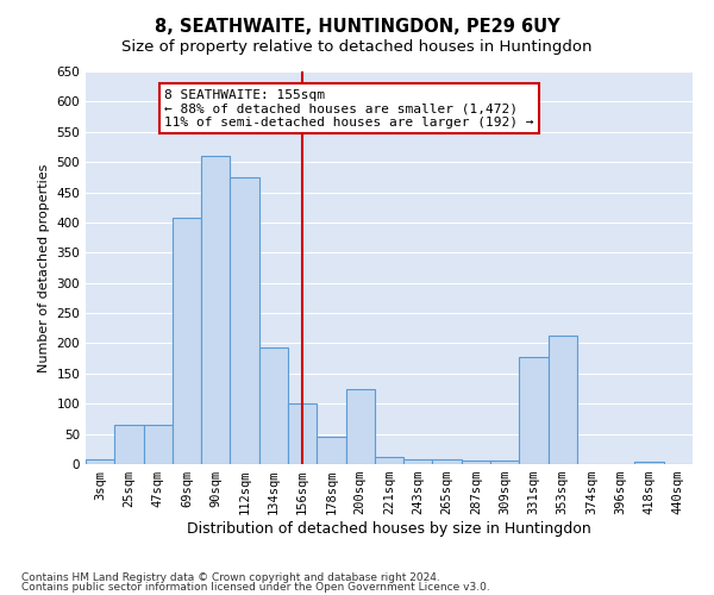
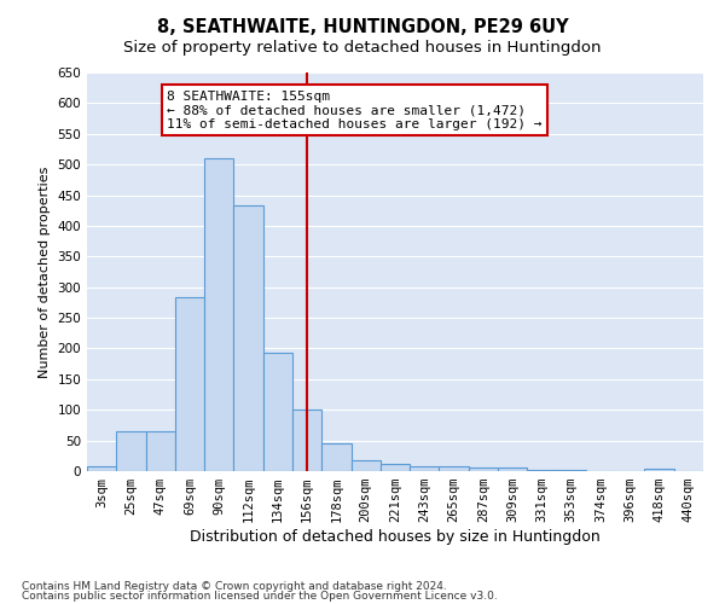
69sqm: 408 -> 283
112sqm: 474 -> 433
200sqm: 124 -> 18
331sqm: 178 -> 2
353sqm: 212 -> 2
